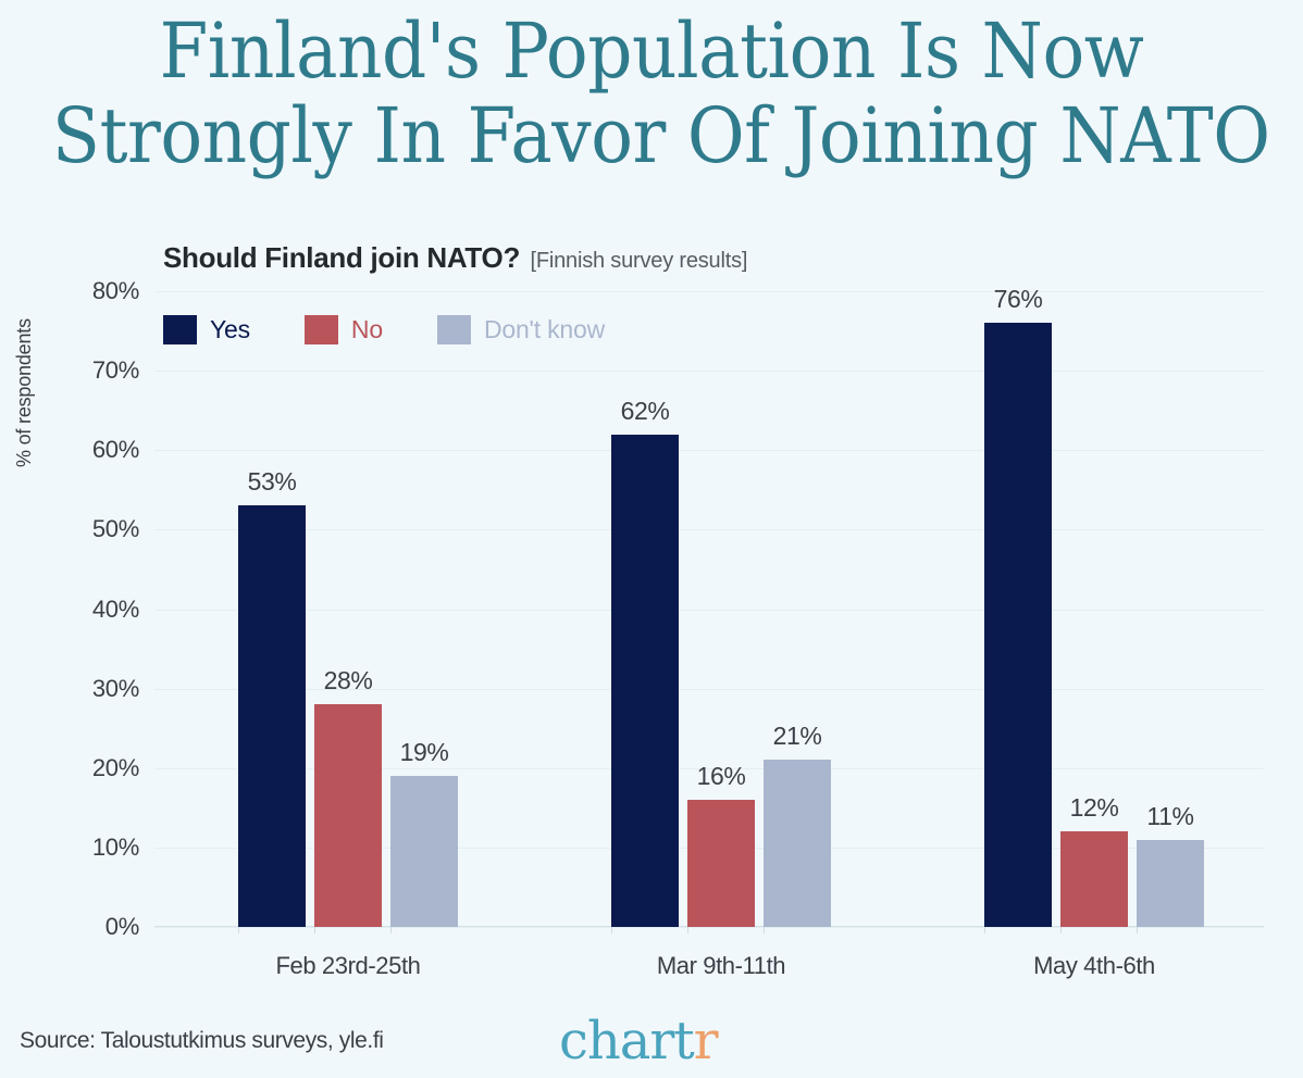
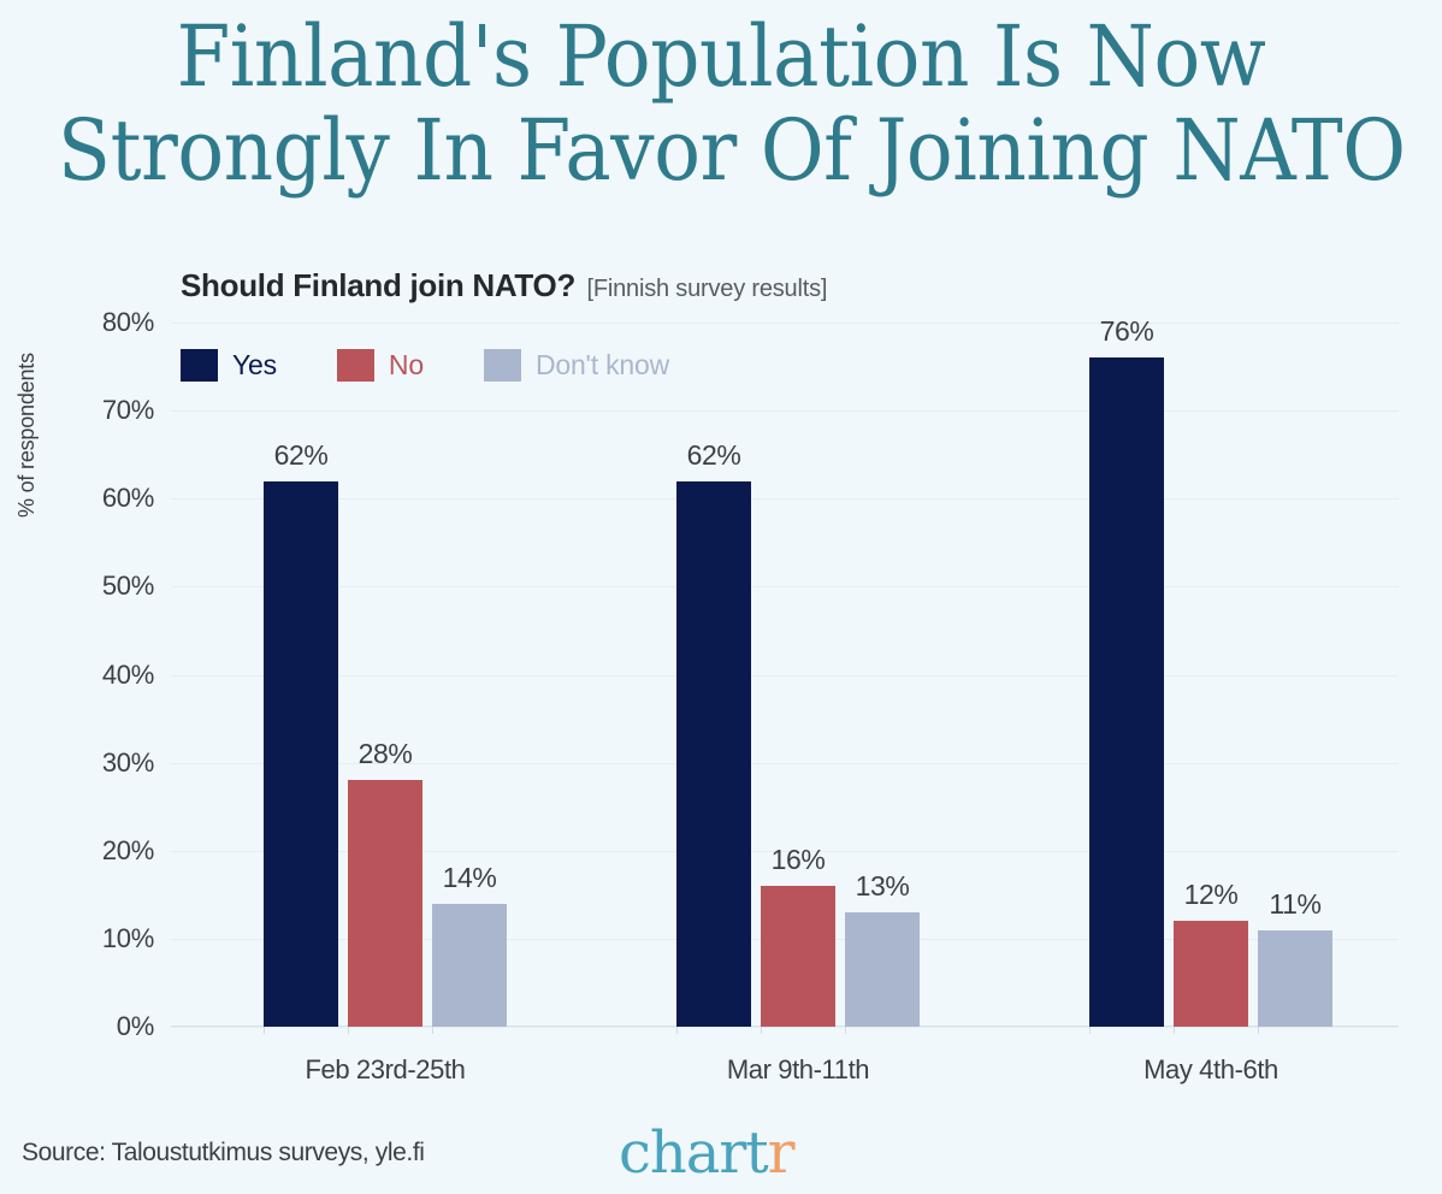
Yes/Feb 23rd-25th: 53% -> 62%
Don't know/Feb 23rd-25th: 19% -> 14%
Don't know/Mar 9th-11th: 21% -> 13%
